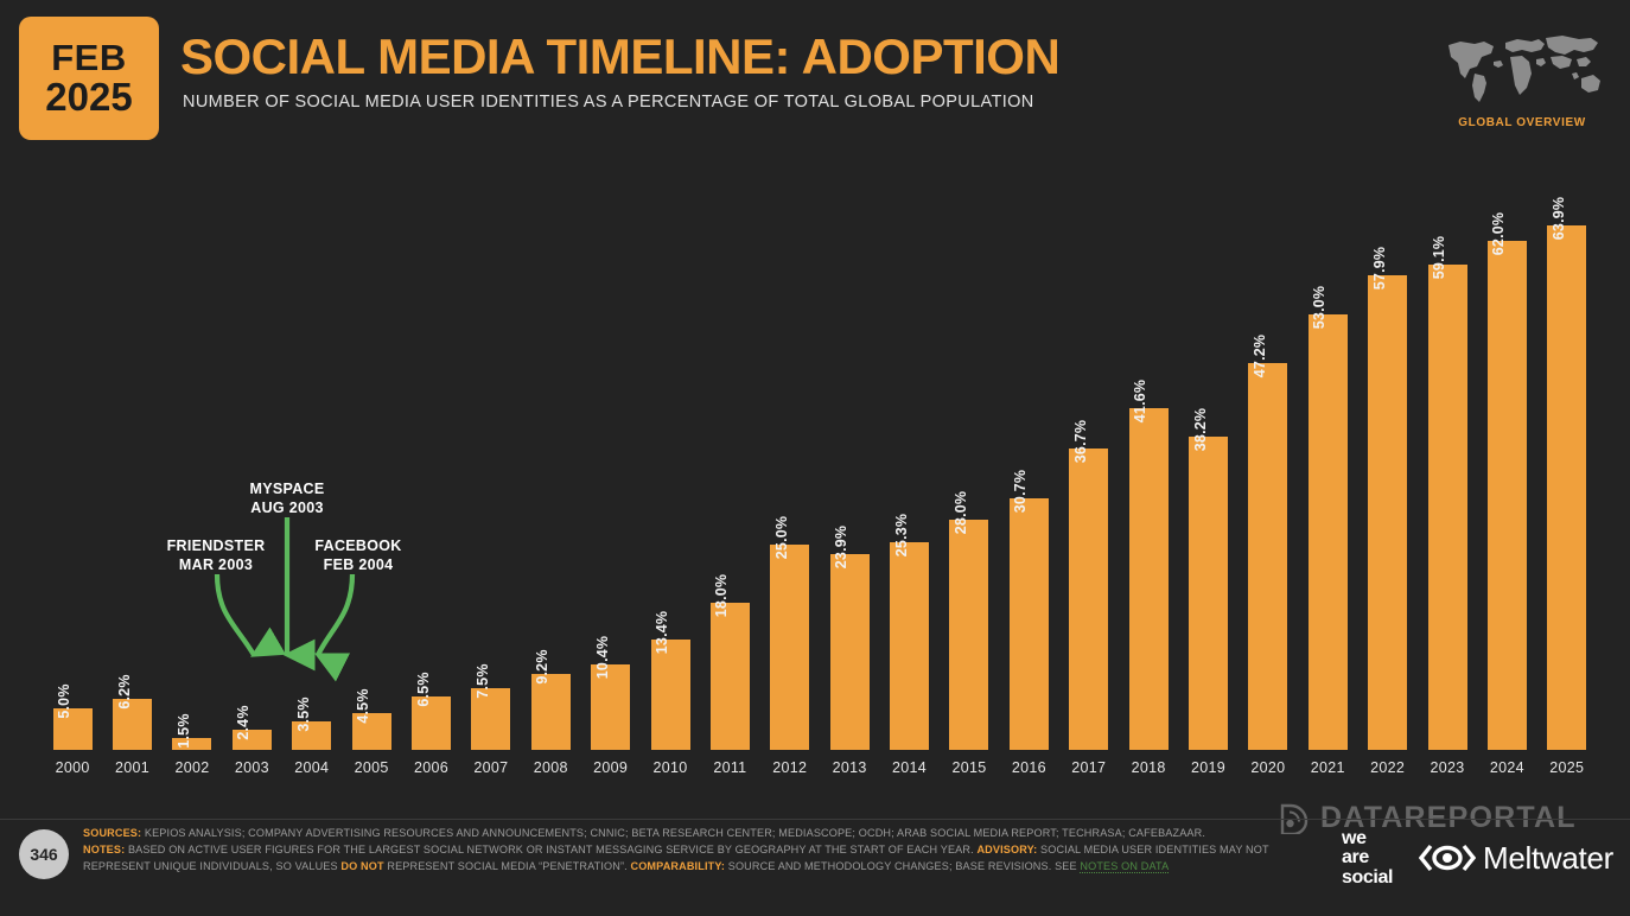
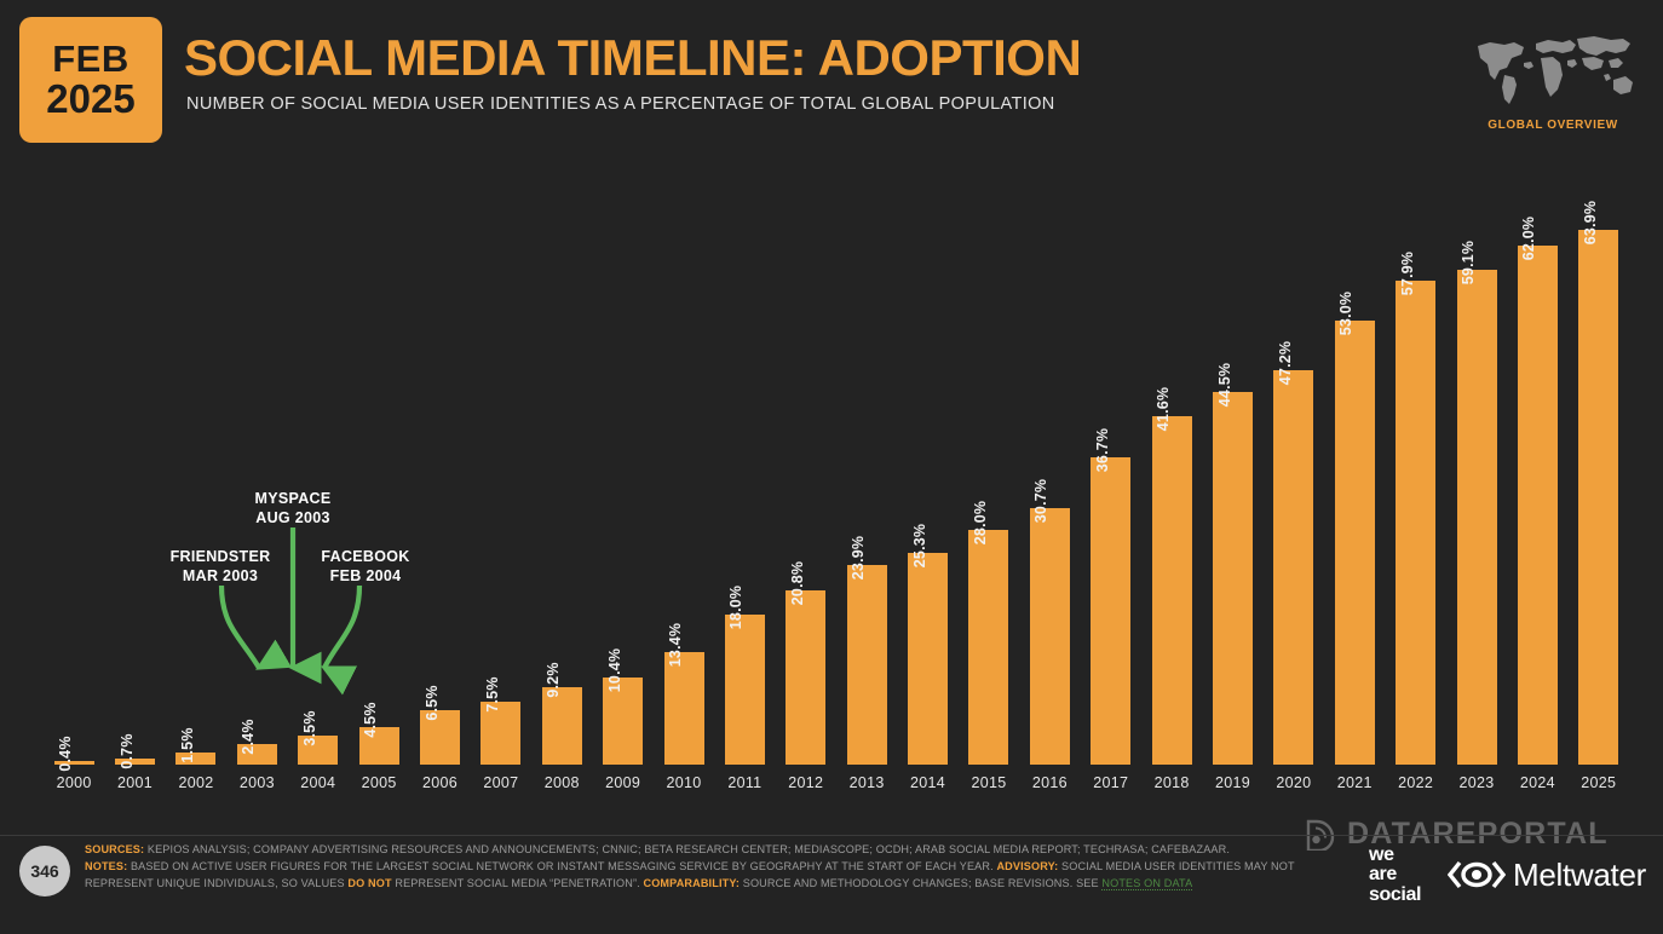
2000: 5.0% -> 0.4%
2001: 6.2% -> 0.7%
2012: 25.0% -> 20.8%
2019: 38.2% -> 44.5%
